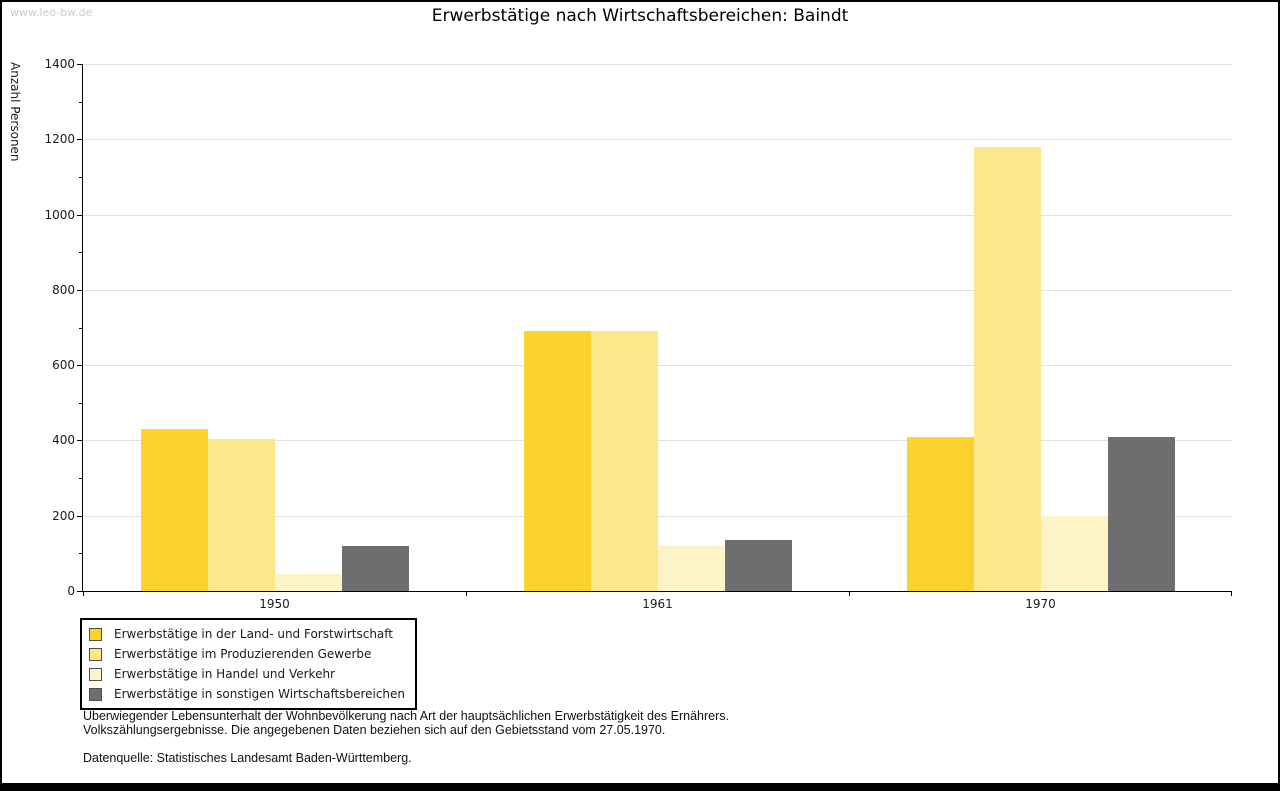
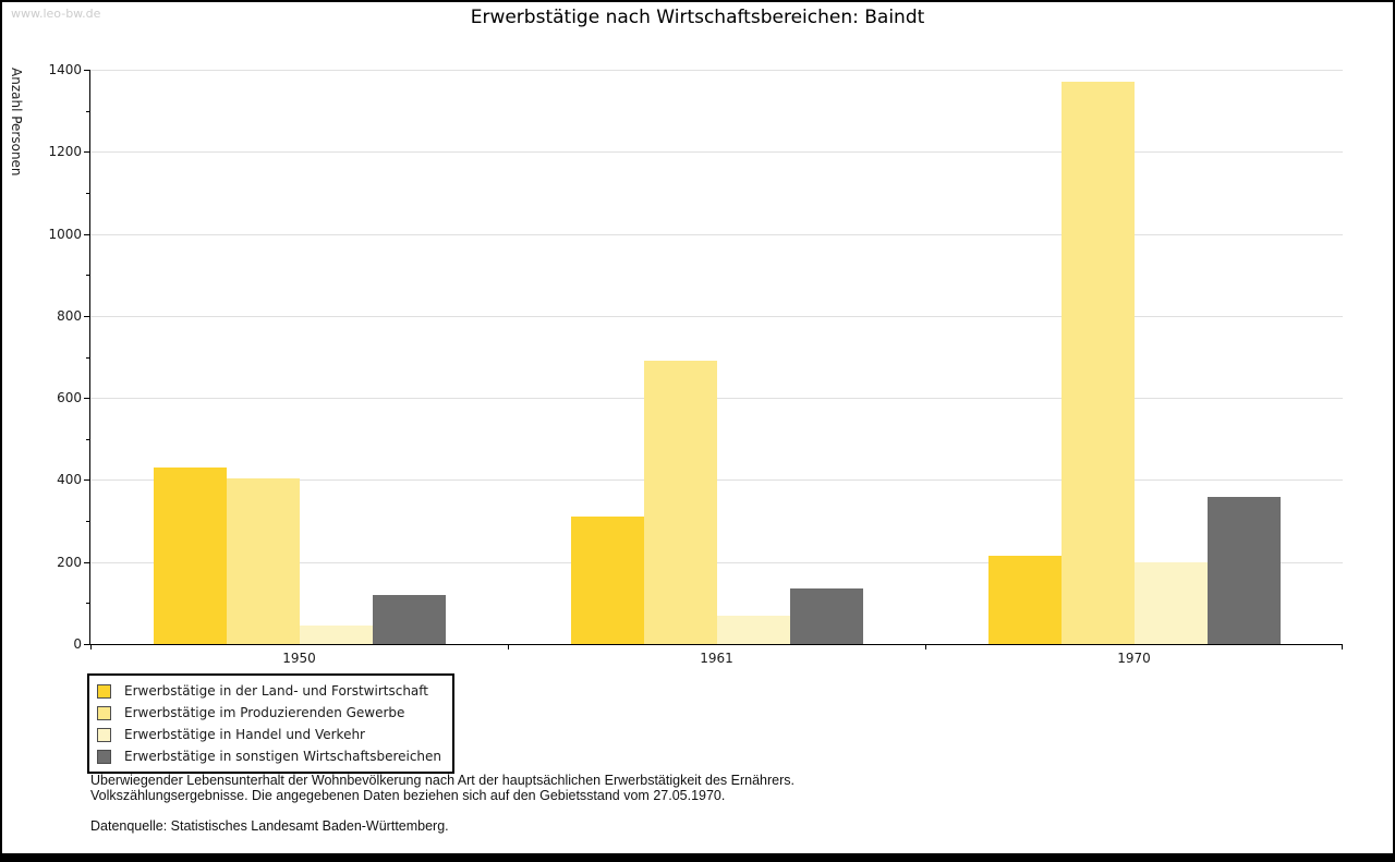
Erwerbstätige in der Land- und Forstwirtschaft/1961: 690 -> 310
Erwerbstätige in Handel und Verkehr/1961: 120 -> 70
Erwerbstätige in der Land- und Forstwirtschaft/1970: 410 -> 220
Erwerbstätige im Produzierenden Gewerbe/1970: 1180 -> 1370
Erwerbstätige in sonstigen Wirtschaftsbereichen/1970: 410 -> 360
